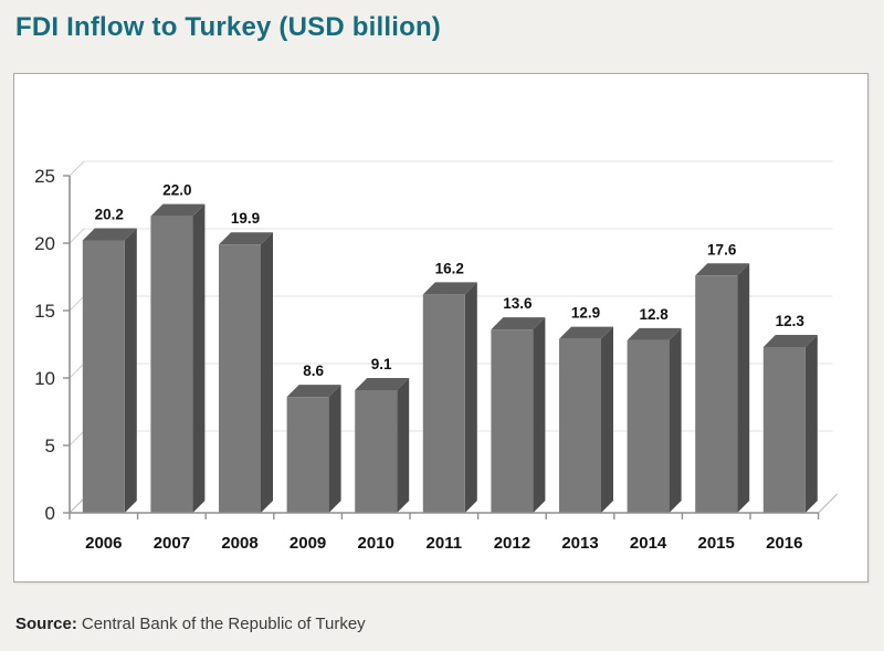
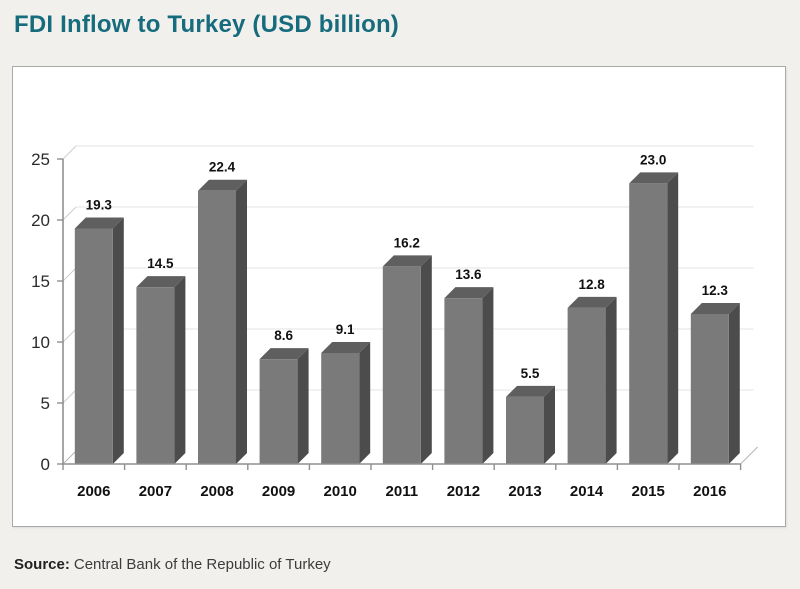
2006: 20.2 -> 19.3
2007: 22.0 -> 14.5
2008: 19.9 -> 22.4
2013: 12.9 -> 5.5
2015: 17.6 -> 23.0
